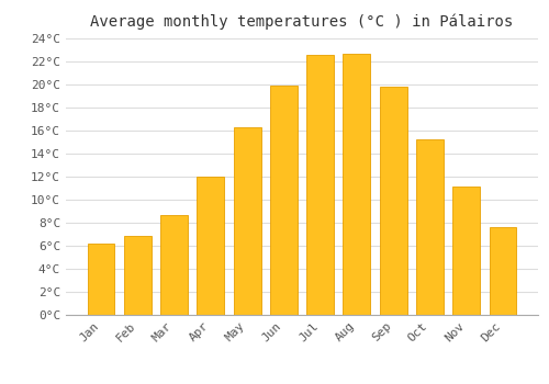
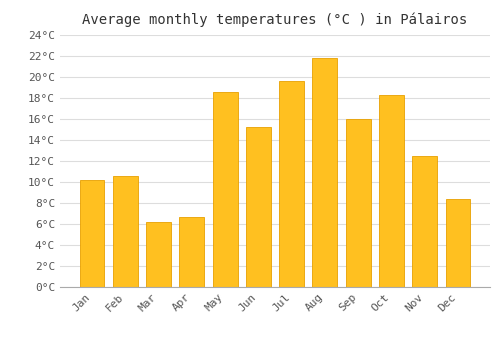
Jan: 6.2°C -> 10.2°C
Feb: 6.9°C -> 10.6°C
Mar: 8.7°C -> 6.2°C
Apr: 12.0°C -> 6.7°C
May: 16.3°C -> 18.6°C
Jun: 19.9°C -> 15.2°C
Jul: 22.6°C -> 19.6°C
Aug: 22.7°C -> 21.8°C
Sep: 19.8°C -> 16.0°C
Oct: 15.2°C -> 18.3°C
Nov: 11.1°C -> 12.5°C
Dec: 7.6°C -> 8.4°C
